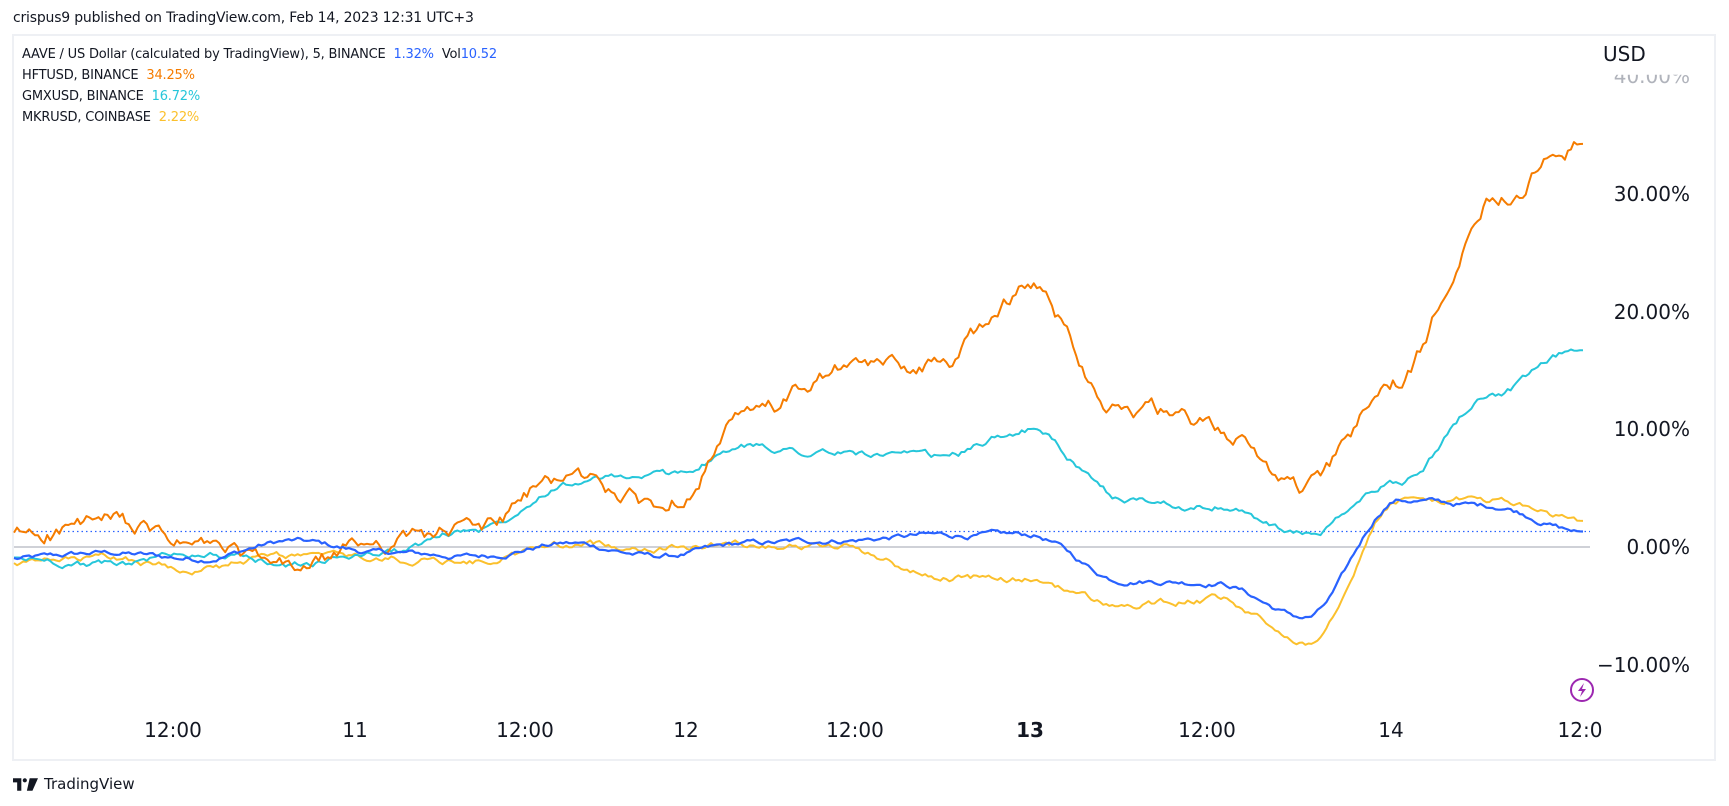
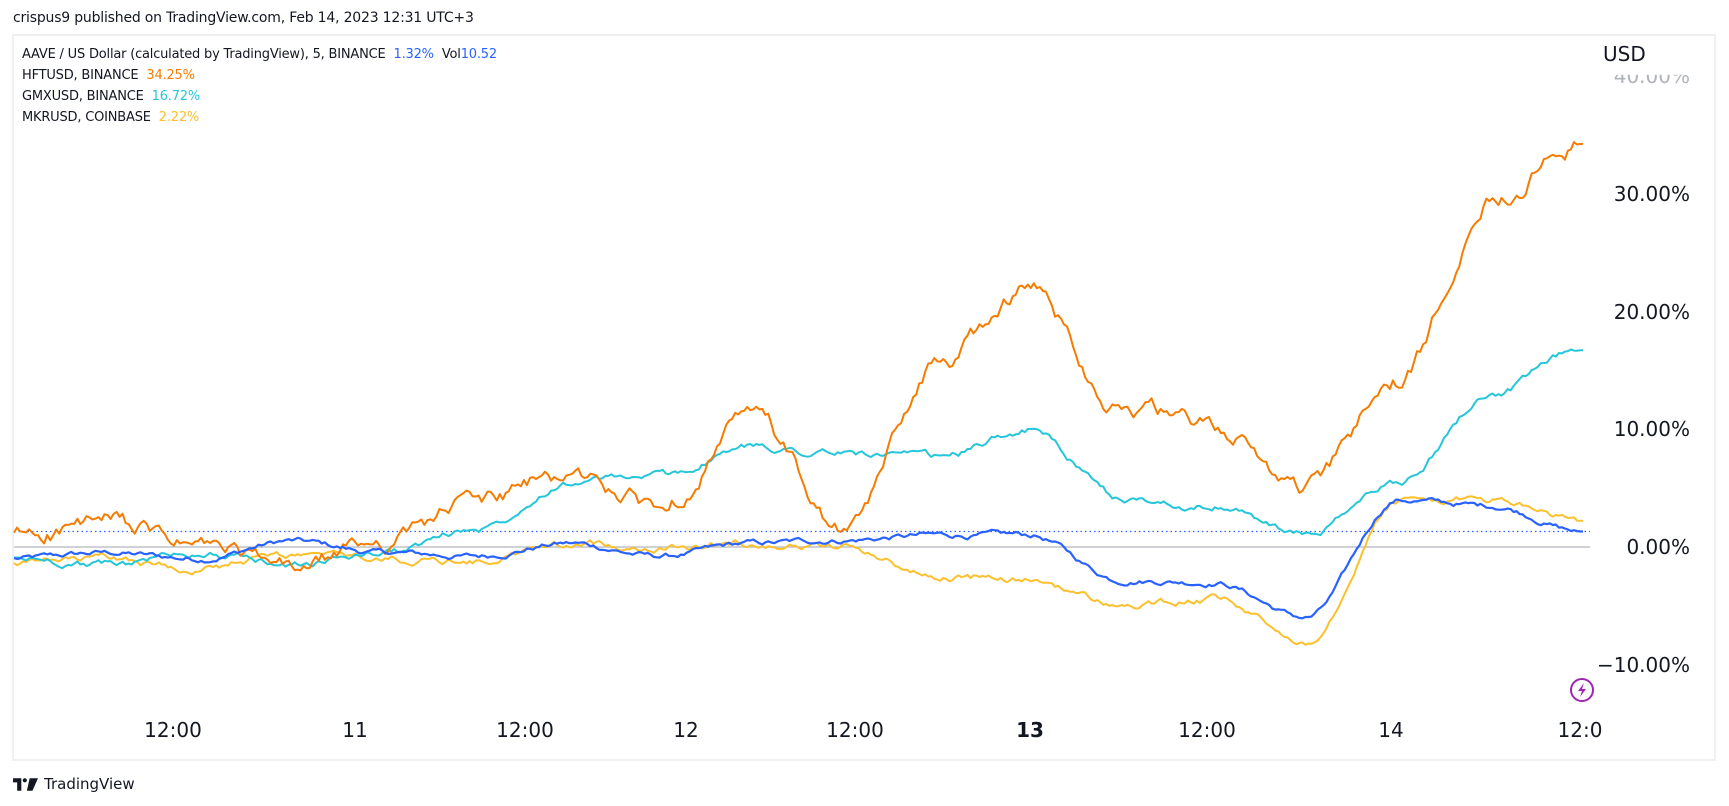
HFTUSD, BINANCE/11 12:00: 1.5% -> 3.9%
HFTUSD, BINANCE/12 12:00: 15.0% -> 1.1%
